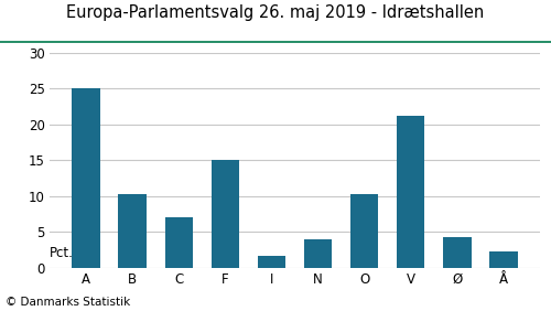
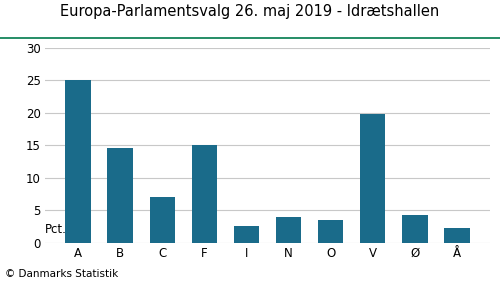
B: 10.2 -> 14.6
I: 1.6 -> 2.6
O: 10.2 -> 3.4
V: 21.2 -> 19.8
